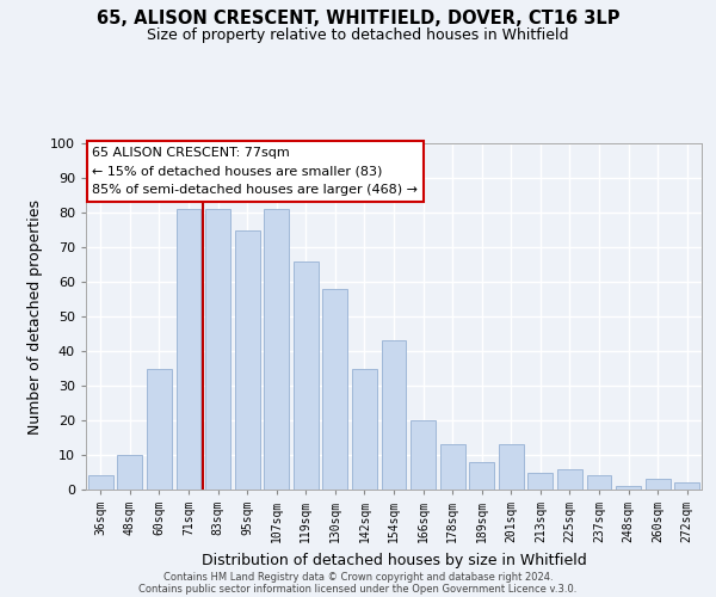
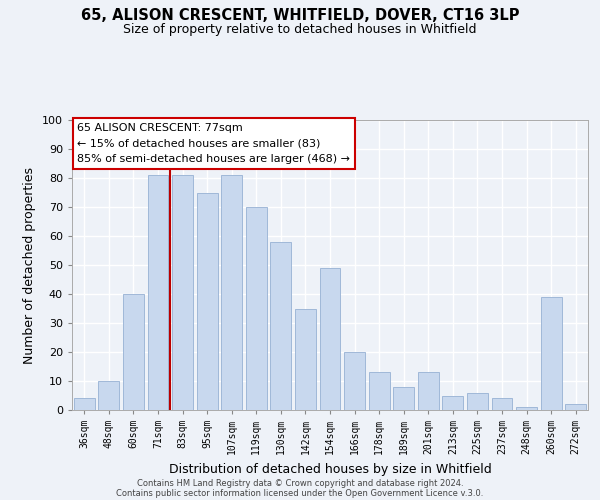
60sqm: 35 -> 40
119sqm: 66 -> 70
154sqm: 43 -> 49
260sqm: 3 -> 39
